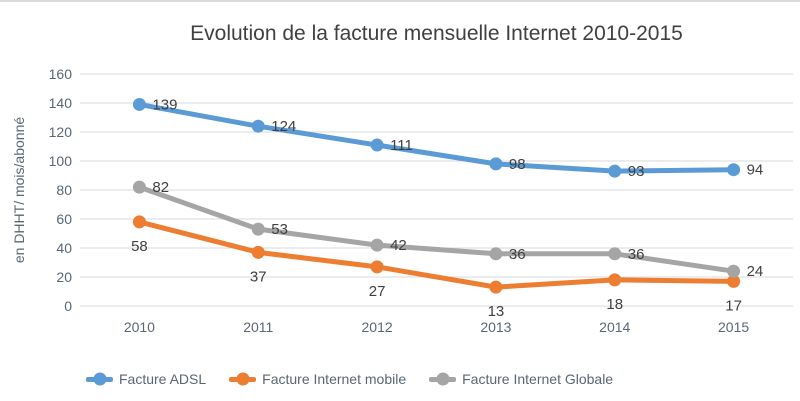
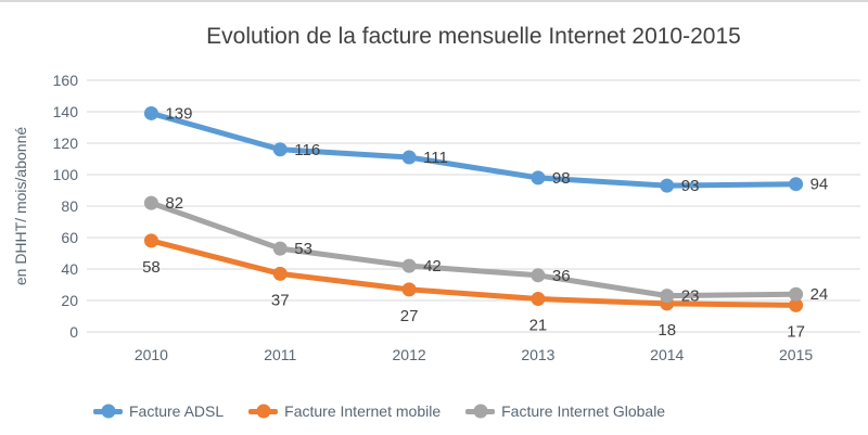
Facture ADSL/2011: 124 -> 116
Facture Internet mobile/2013: 13 -> 21
Facture Internet Globale/2014: 36 -> 23
